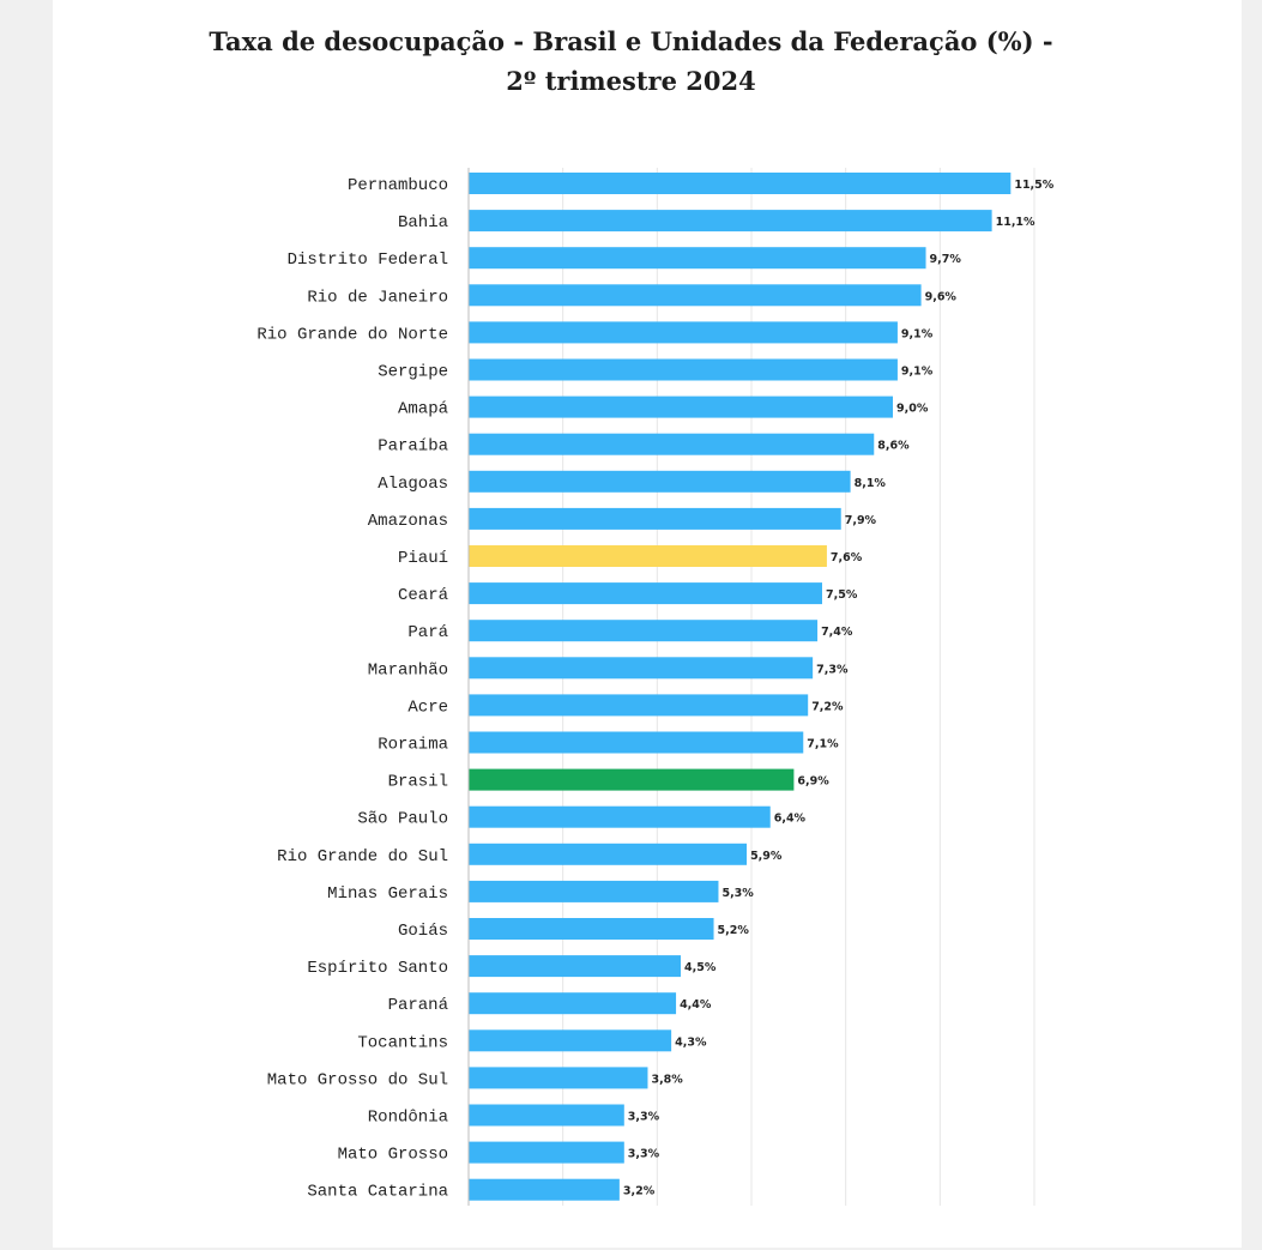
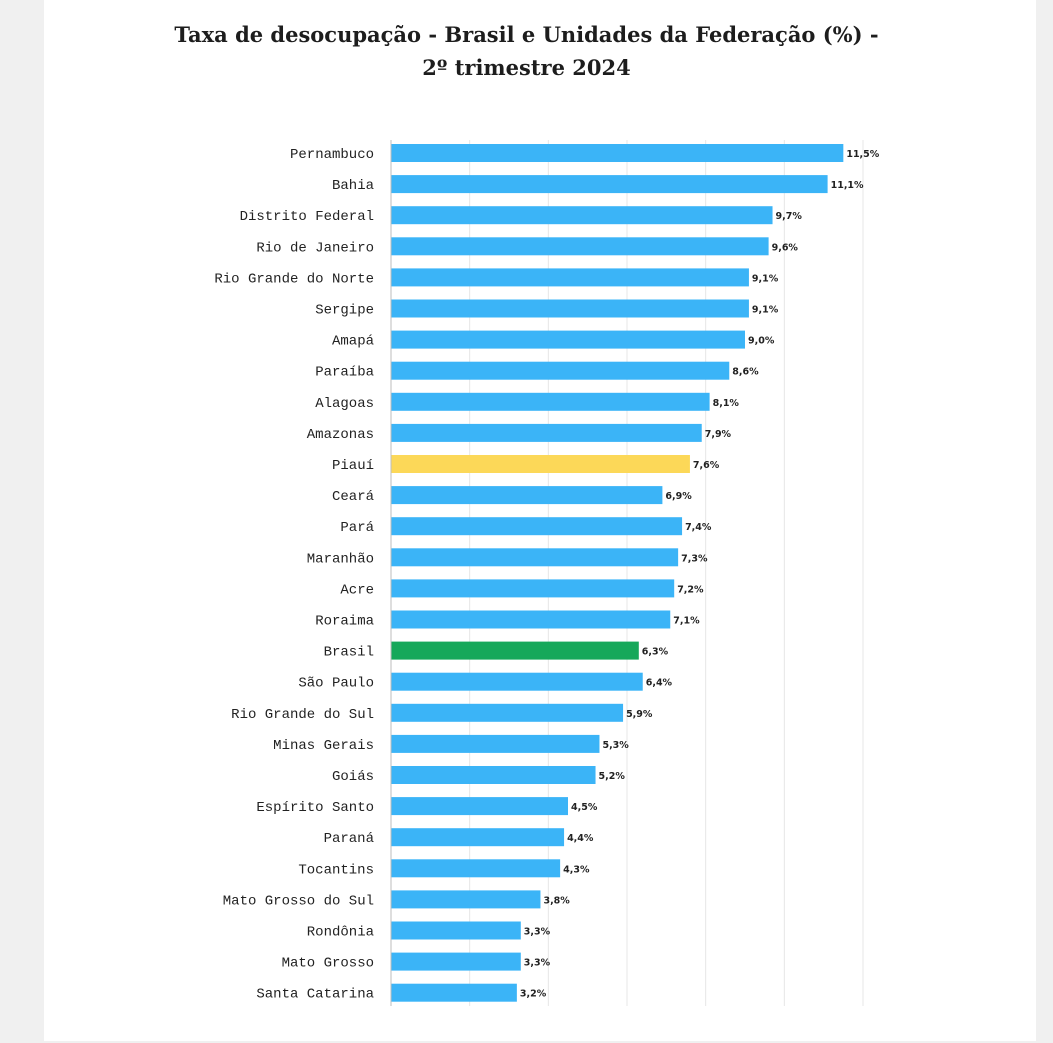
Ceará: 7,5% -> 6,9%
Brasil: 6,9% -> 6,3%
